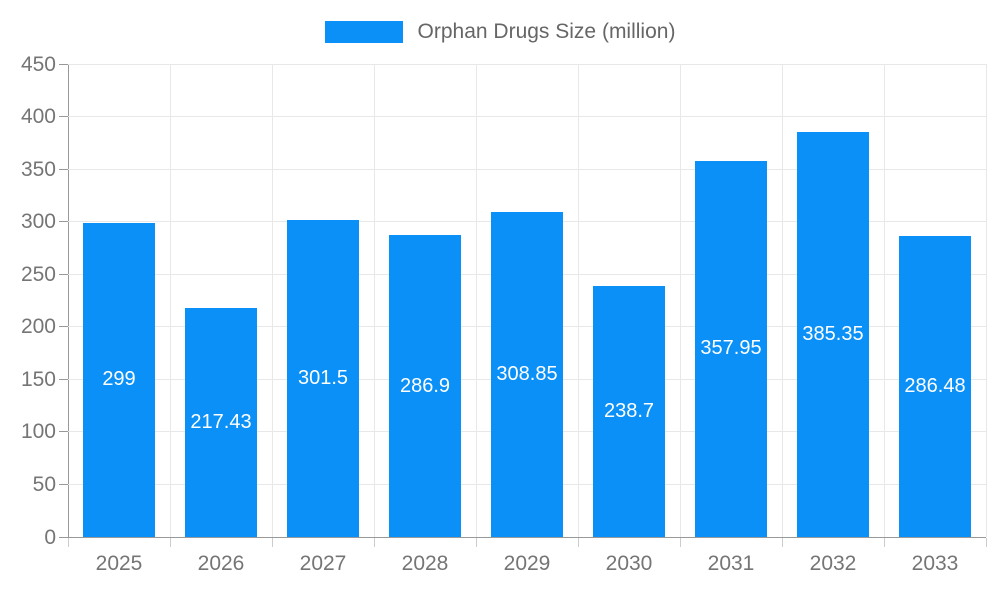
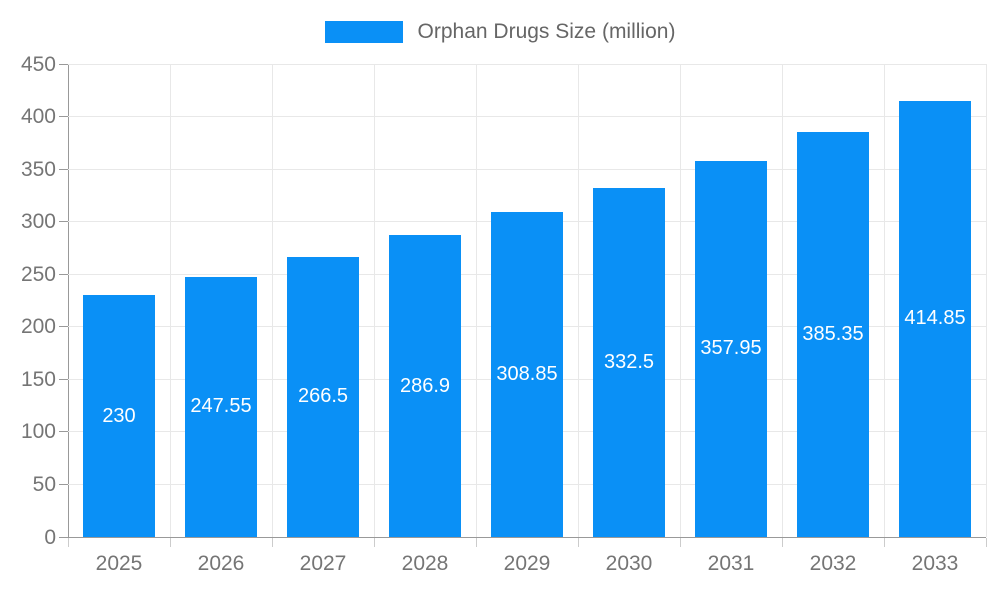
2025: 299 -> 230
2026: 217.43 -> 247.55
2027: 301.5 -> 266.5
2030: 238.7 -> 332.5
2033: 286.48 -> 414.85
